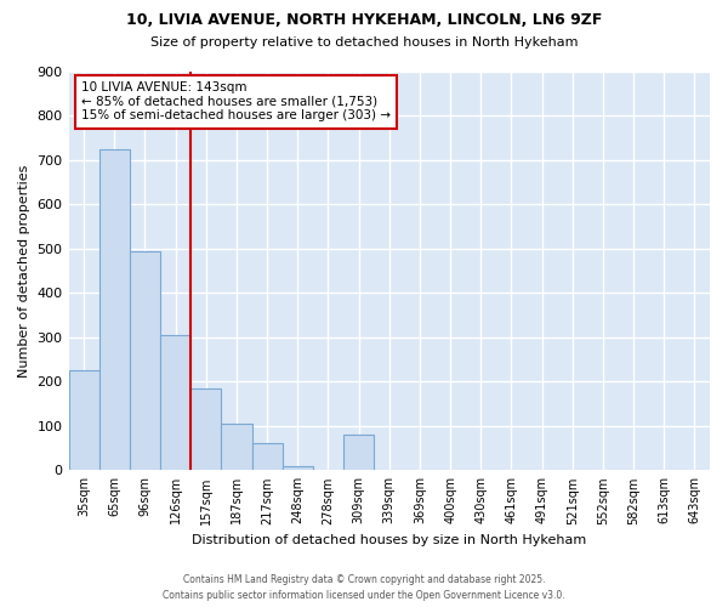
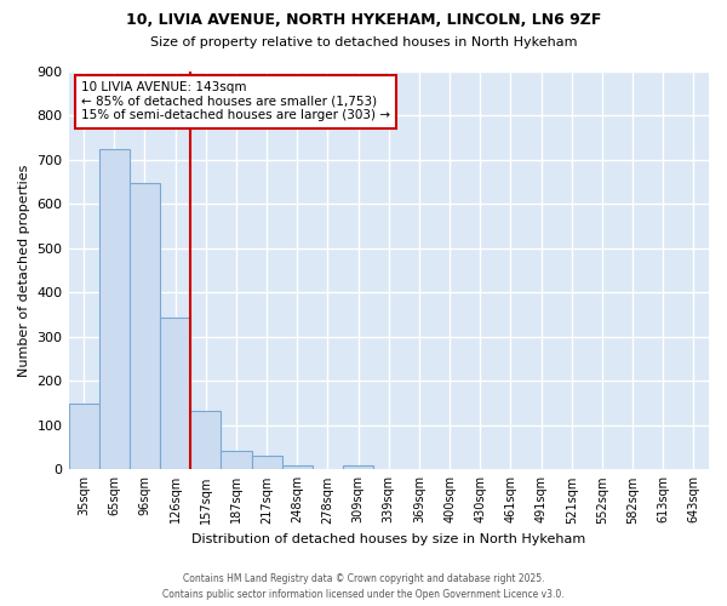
35sqm: 225 -> 150
96sqm: 495 -> 648
126sqm: 305 -> 343
157sqm: 185 -> 133
187sqm: 105 -> 42
217sqm: 60 -> 30
309sqm: 80 -> 8
